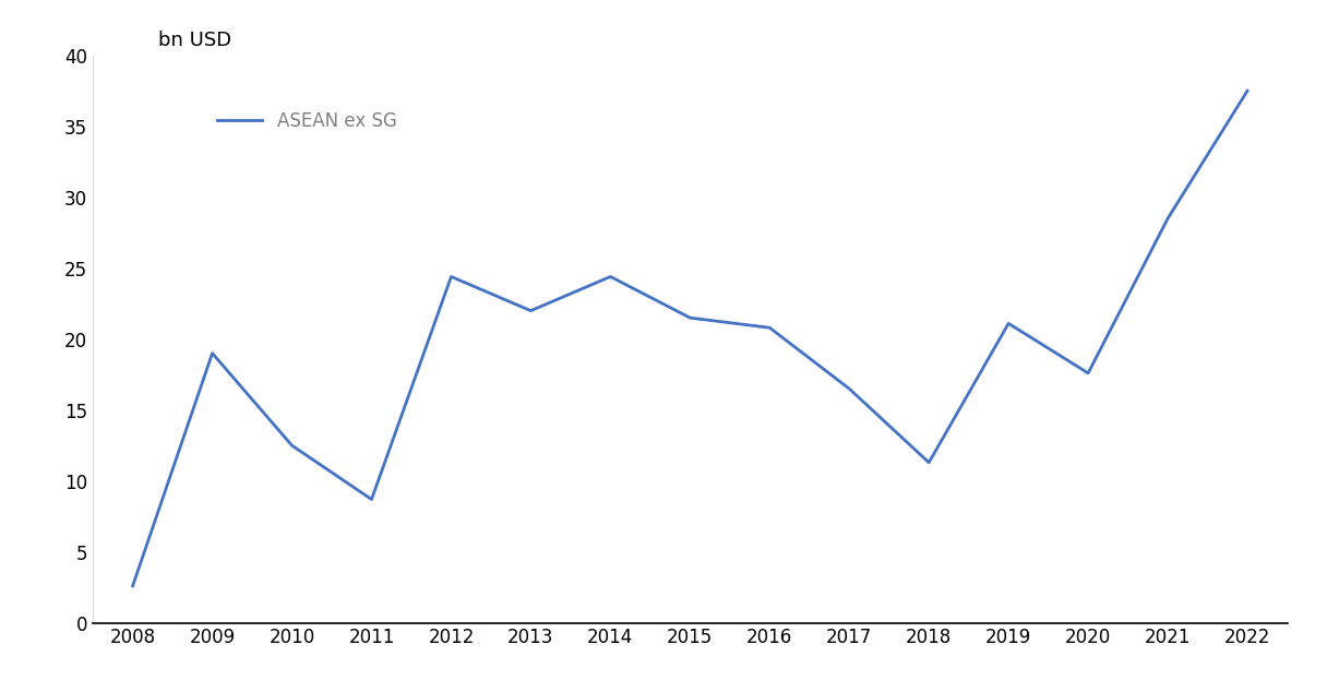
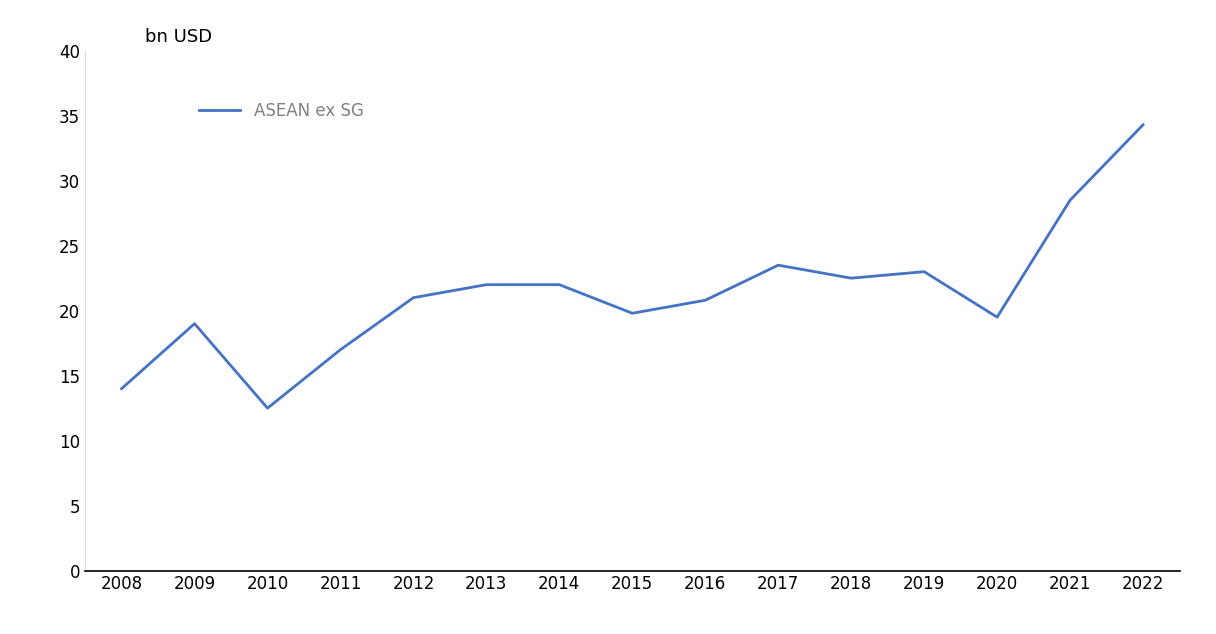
2008: 2.6 -> 14.0
2011: 8.7 -> 17.0
2012: 24.4 -> 21.0
2014: 24.4 -> 22.0
2015: 21.5 -> 19.8
2017: 16.5 -> 23.5
2018: 11.3 -> 22.5
2019: 21.1 -> 23.0
2020: 17.6 -> 19.5
2022: 37.5 -> 34.3
